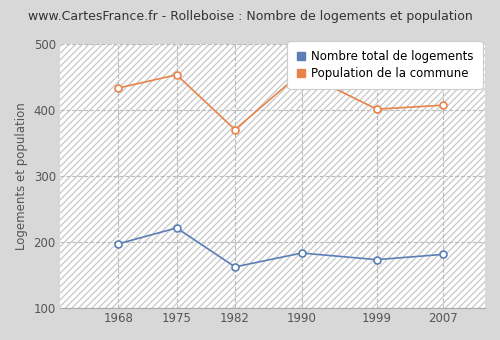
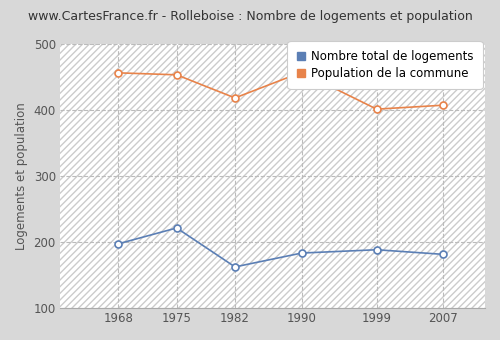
Population de la commune/1968: 433 -> 456
Population de la commune/1982: 370 -> 418
Nombre total de logements/1999: 173 -> 188
